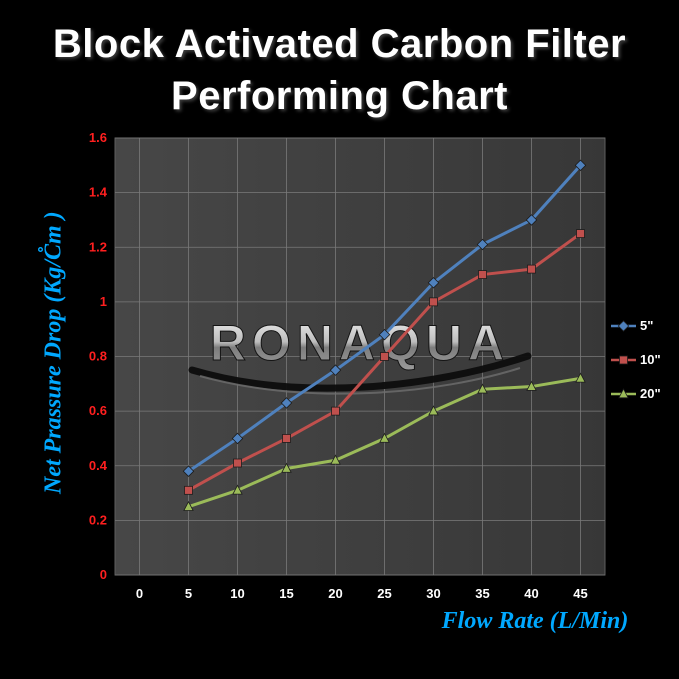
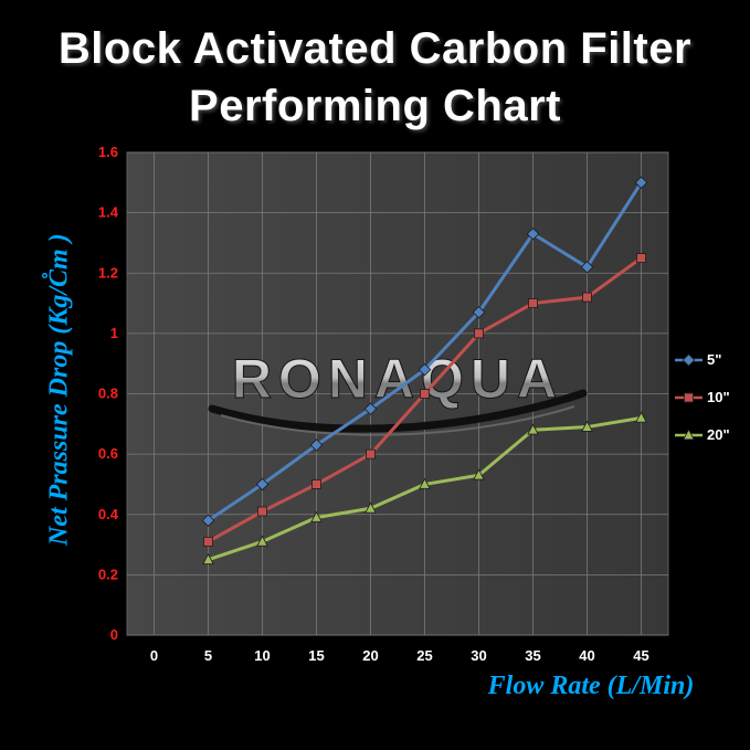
20"/30: 0.60 -> 0.53
5"/35: 1.21 -> 1.33
5"/40: 1.30 -> 1.22
